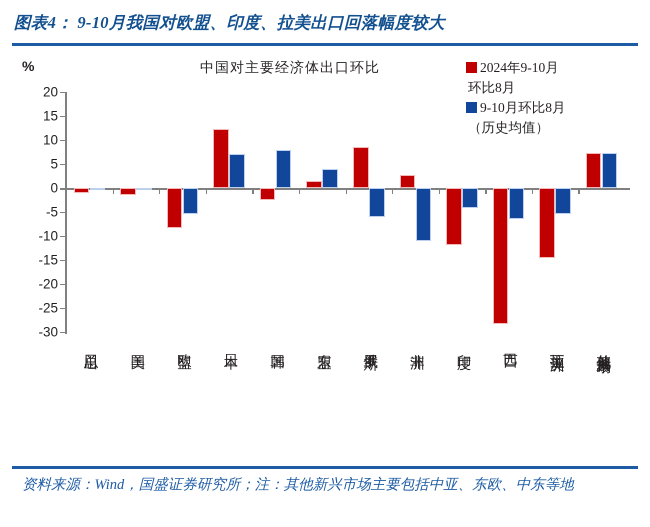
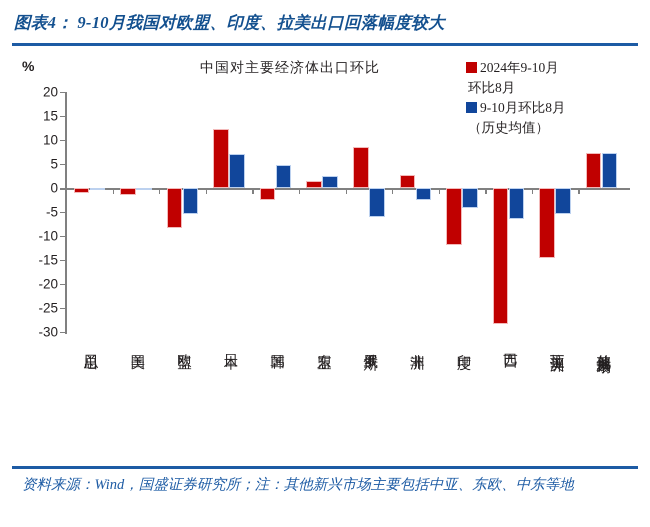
9-10月环比8月（历史均值）/韩国: 8 -> 5
9-10月环比8月（历史均值）/东盟: 4 -> 2
9-10月环比8月（历史均值）/非洲: -11 -> -2
